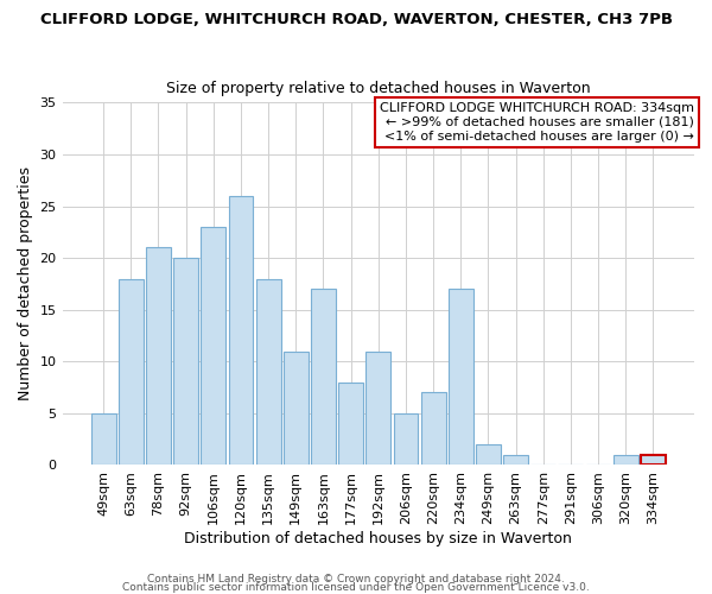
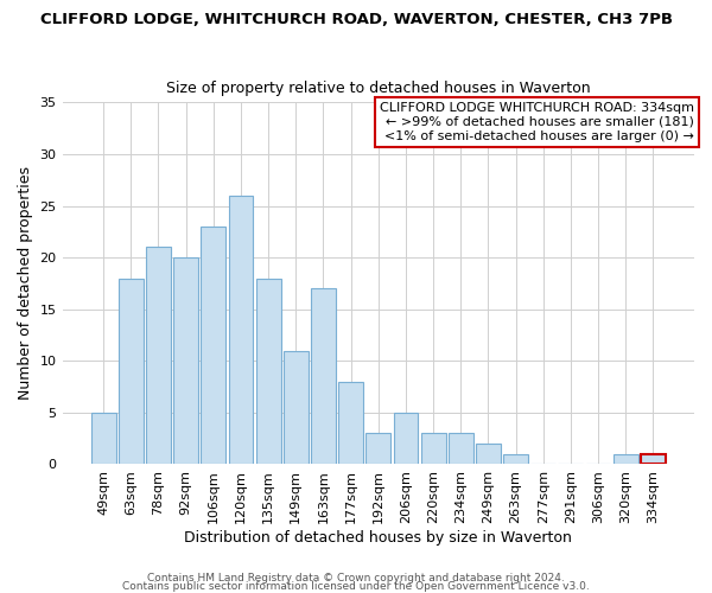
192sqm: 11 -> 3
220sqm: 7 -> 3
234sqm: 17 -> 3
